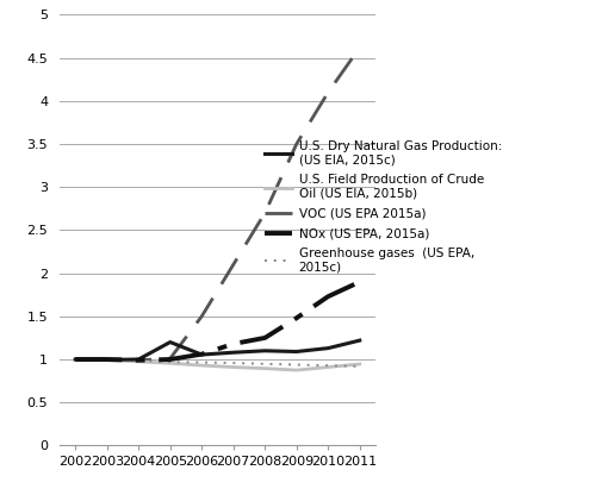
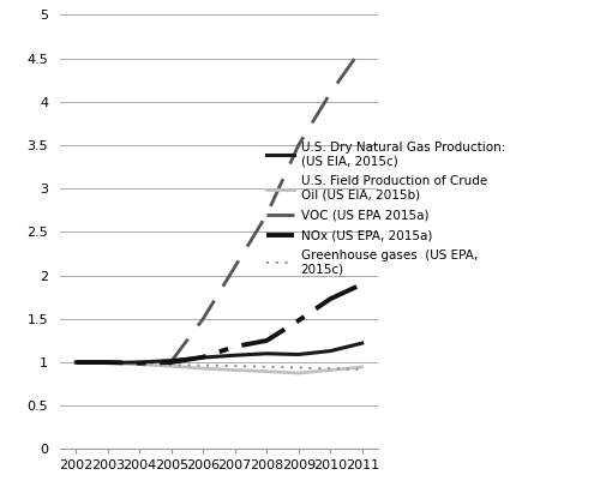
U.S. Dry Natural Gas Production: (US EIA, 2015c)/2005: 1.20 -> 1.02
